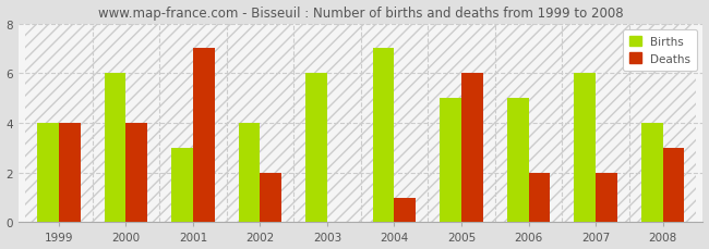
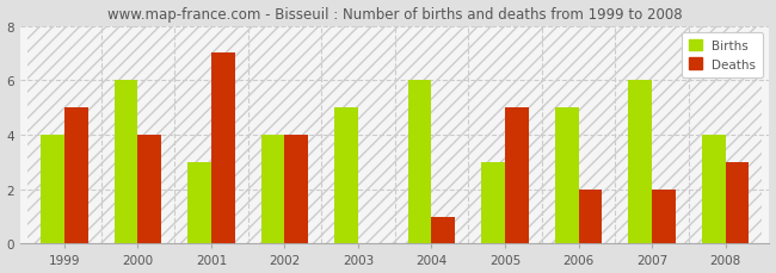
Deaths/1999: 4 -> 5
Deaths/2002: 2 -> 4
Births/2003: 6 -> 5
Births/2004: 7 -> 6
Births/2005: 5 -> 3
Deaths/2005: 6 -> 5
